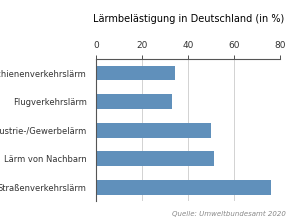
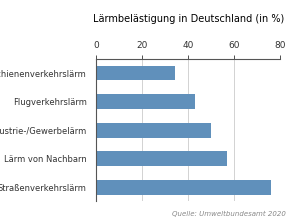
Flugverkehrslärm: 33 -> 43
Lärm von Nachbarn: 51 -> 57
